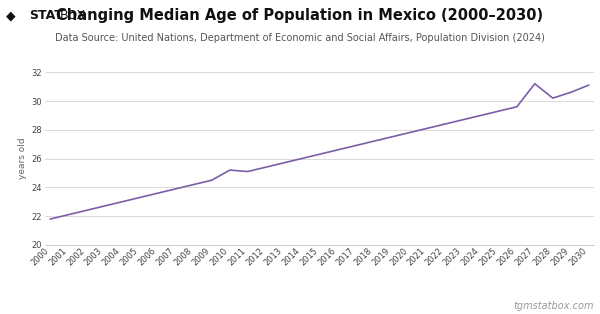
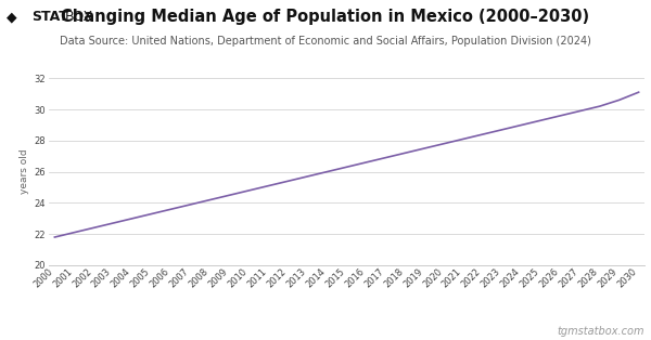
2010: 25.2 -> 24.8
2027: 31.2 -> 29.9
